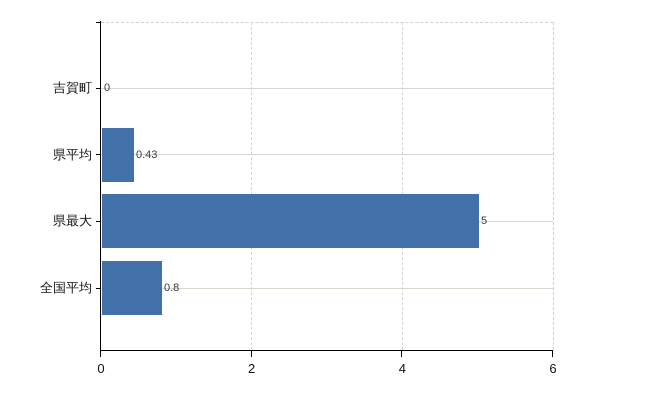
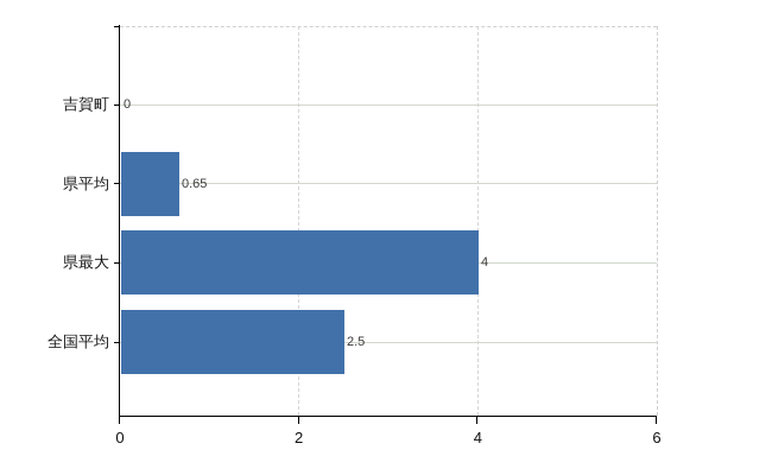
県平均: 0.43 -> 0.65
県最大: 5 -> 4
全国平均: 0.8 -> 2.5
